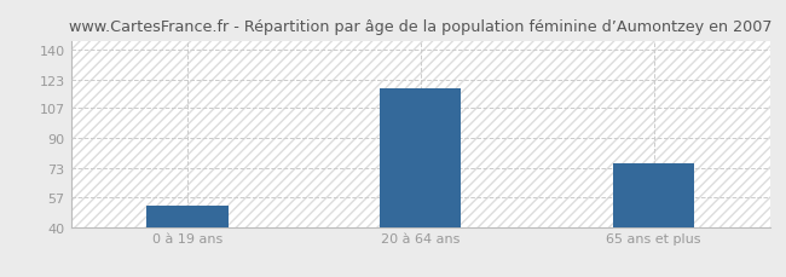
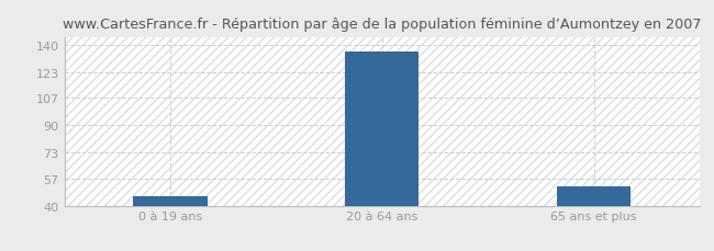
0 à 19 ans: 52 -> 46
20 à 64 ans: 118 -> 136
65 ans et plus: 76 -> 52
